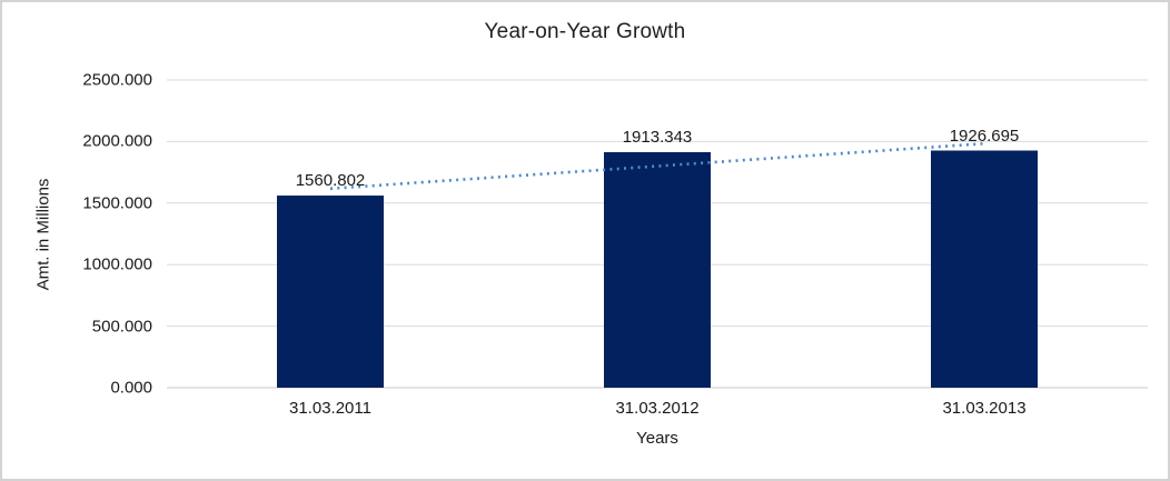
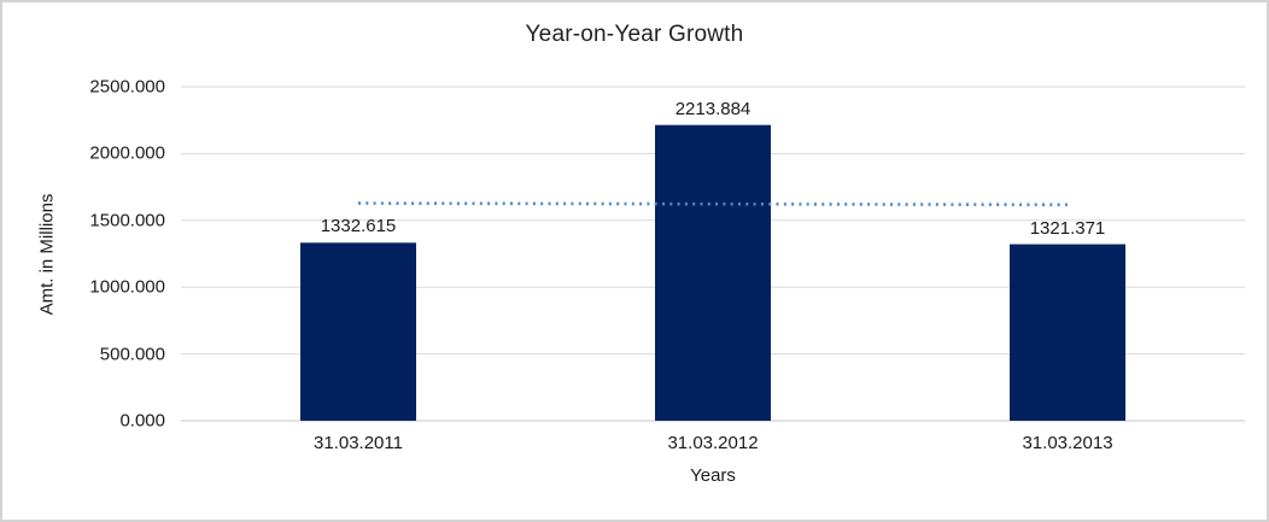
31.03.2011: 1560.802 -> 1332.615
31.03.2012: 1913.343 -> 2213.884
31.03.2013: 1926.695 -> 1321.371
